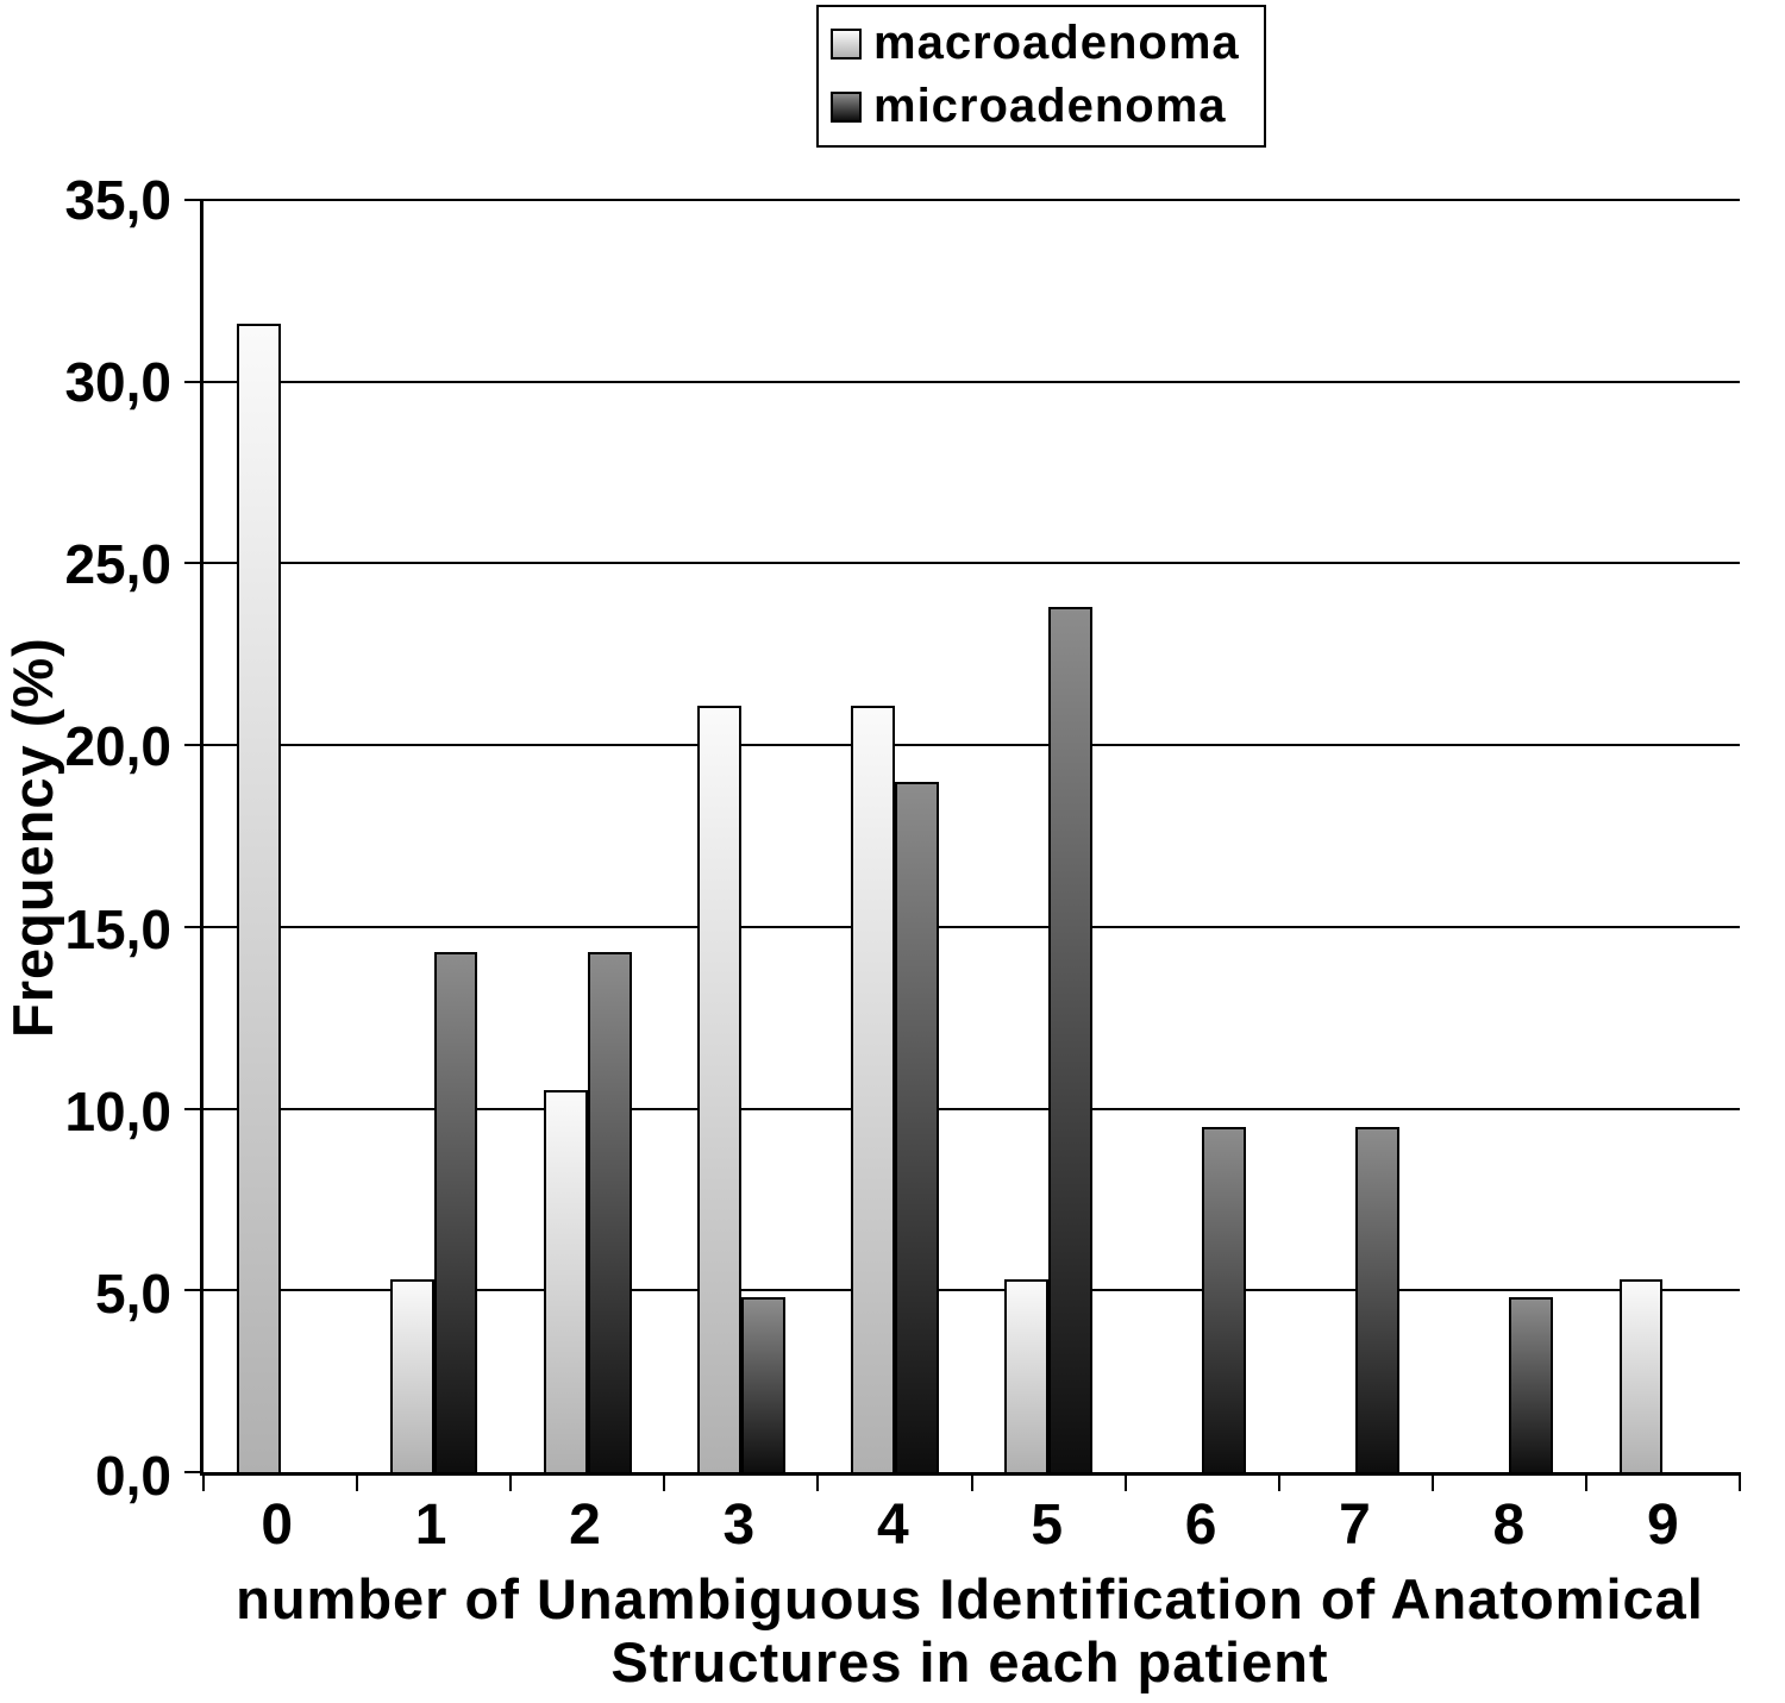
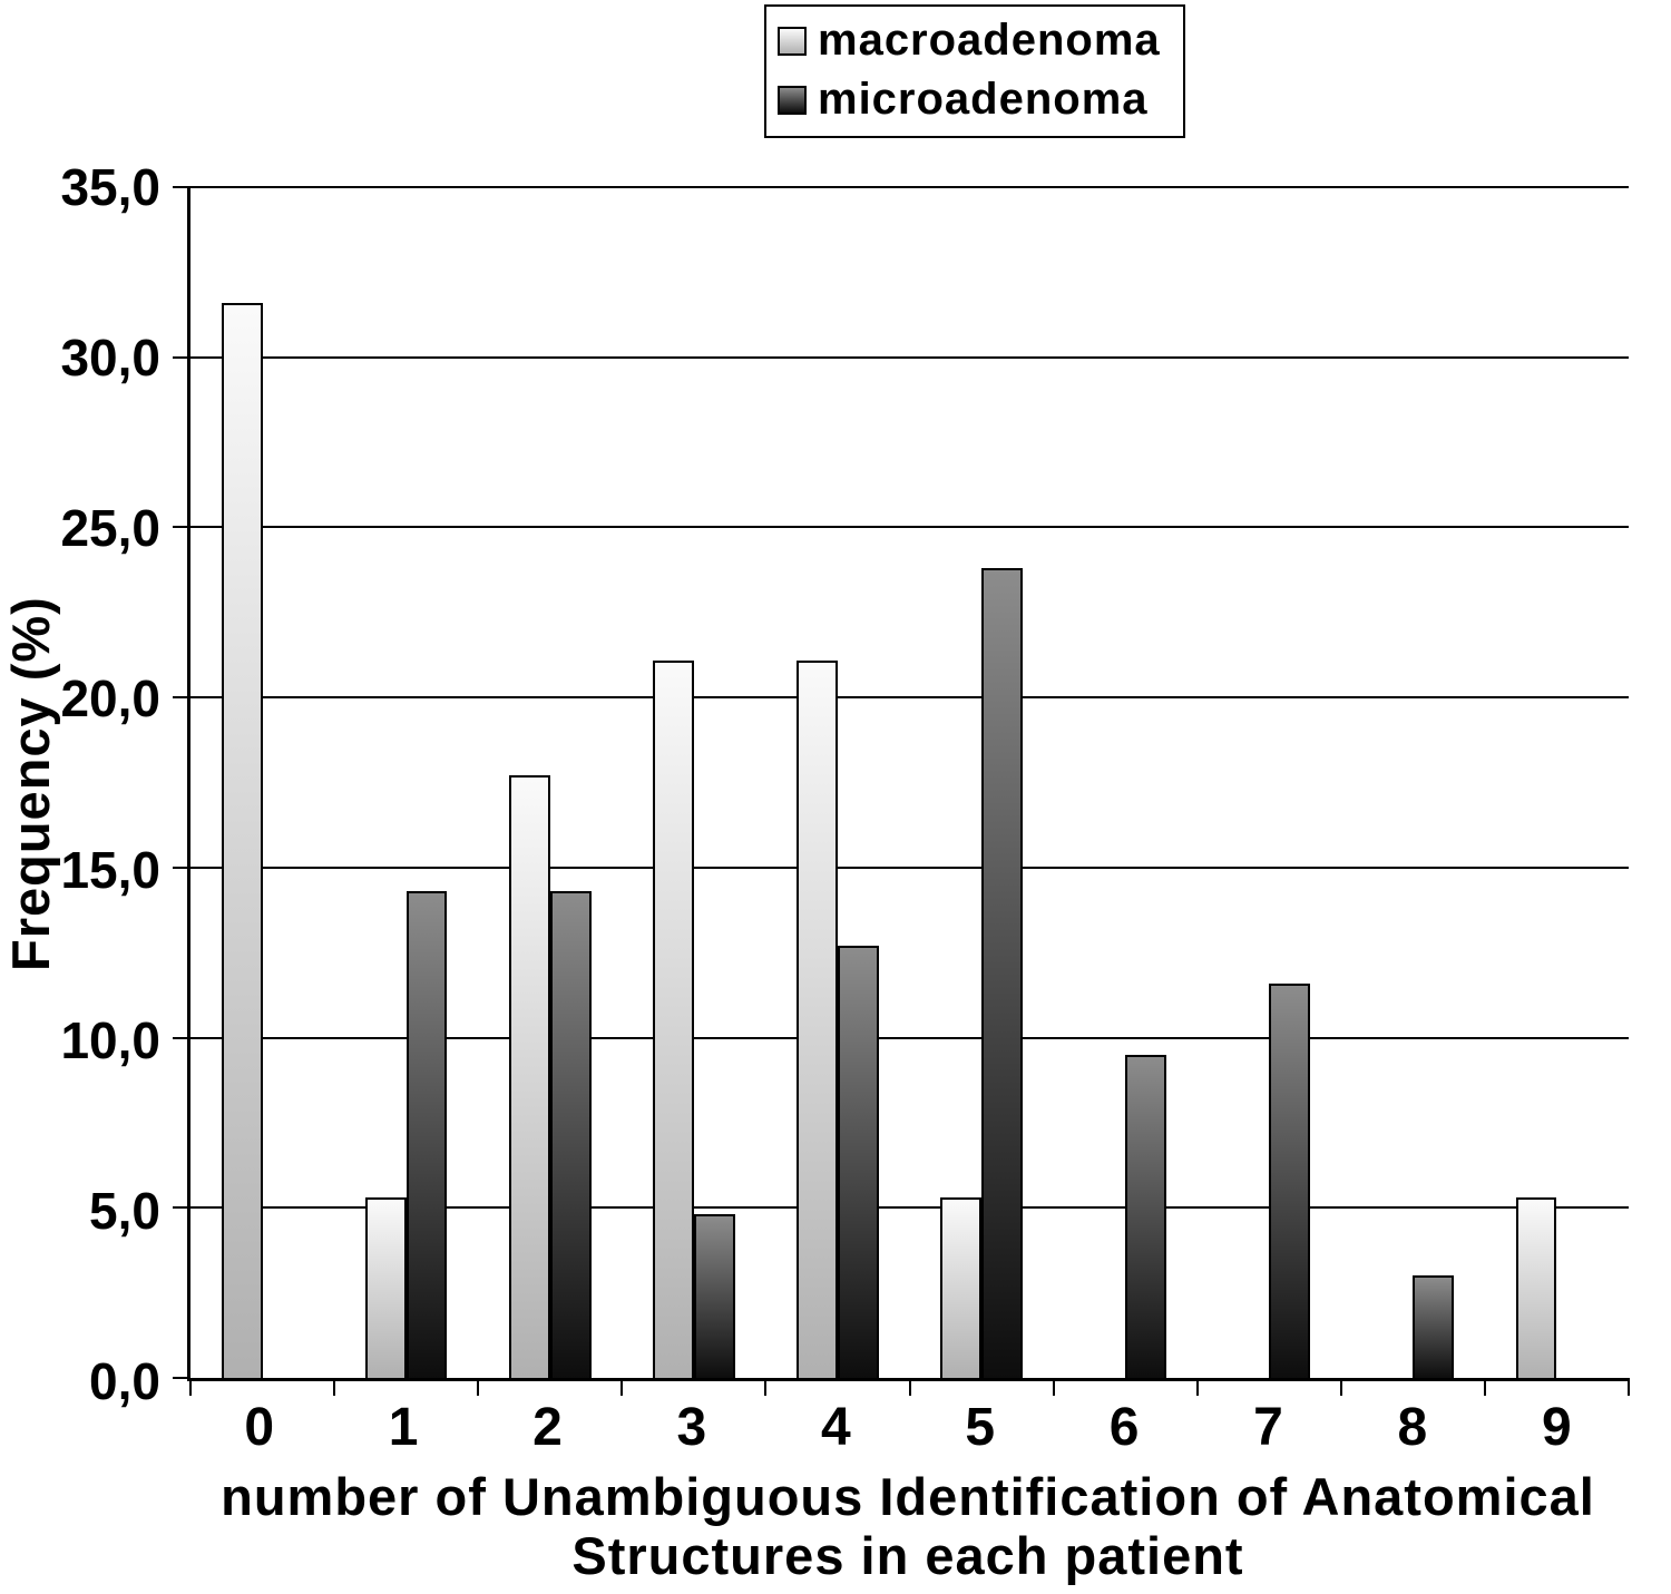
macroadenoma/2: 10,5 -> 17,7
microadenoma/4: 19,0 -> 12,7
microadenoma/7: 9,5 -> 11,6
microadenoma/8: 4,8 -> 3,0
